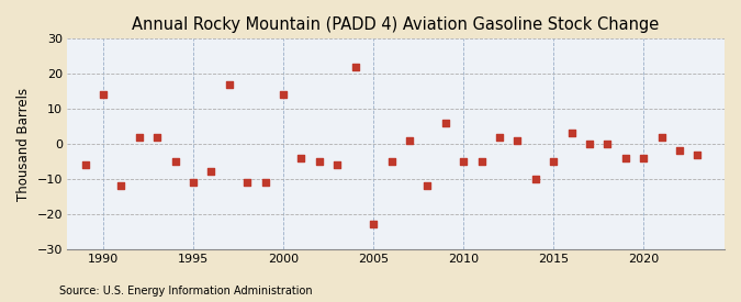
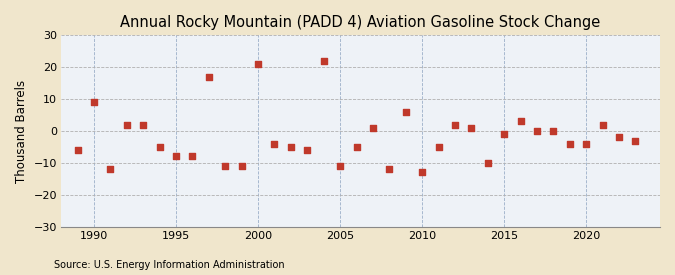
1990: 14 -> 9
1995: -11 -> -8
2000: 14 -> 21
2005: -23 -> -11
2010: -5 -> -13
2015: -5 -> -1
